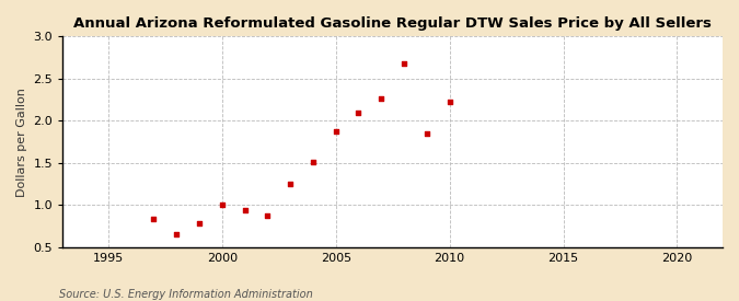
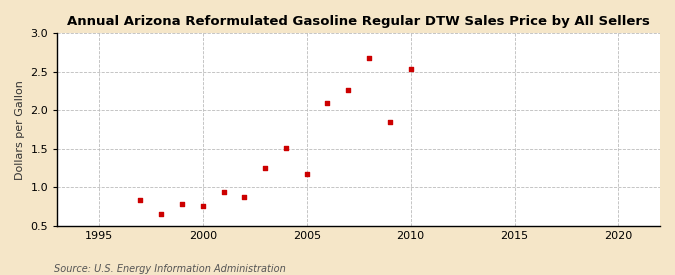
2000: 1.01 -> 0.76
2005: 1.87 -> 1.18
2010: 2.23 -> 2.54
